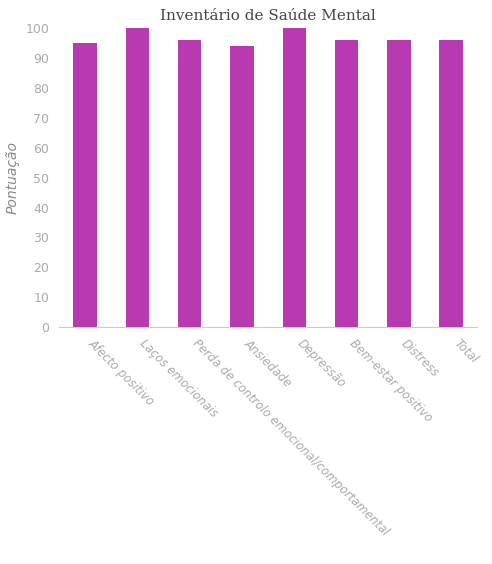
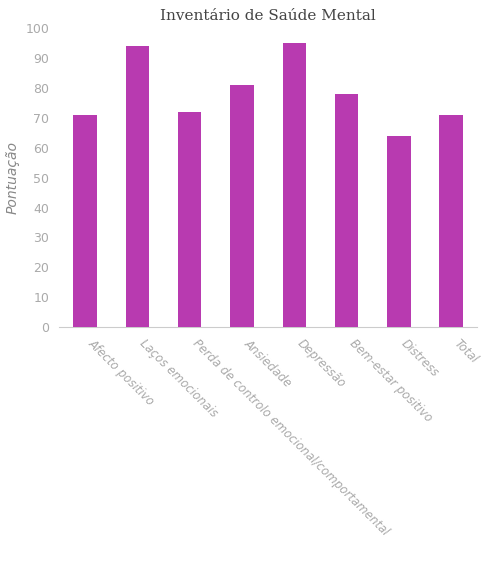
Afecto positivo: 95 -> 71
Laços emocionais: 100 -> 94
Perda de controlo emocional/comportamental: 96 -> 72
Ansiedade: 94 -> 81
Depressão: 100 -> 95
Bem-estar positivo: 96 -> 78
Distress: 96 -> 64
Total: 96 -> 71
